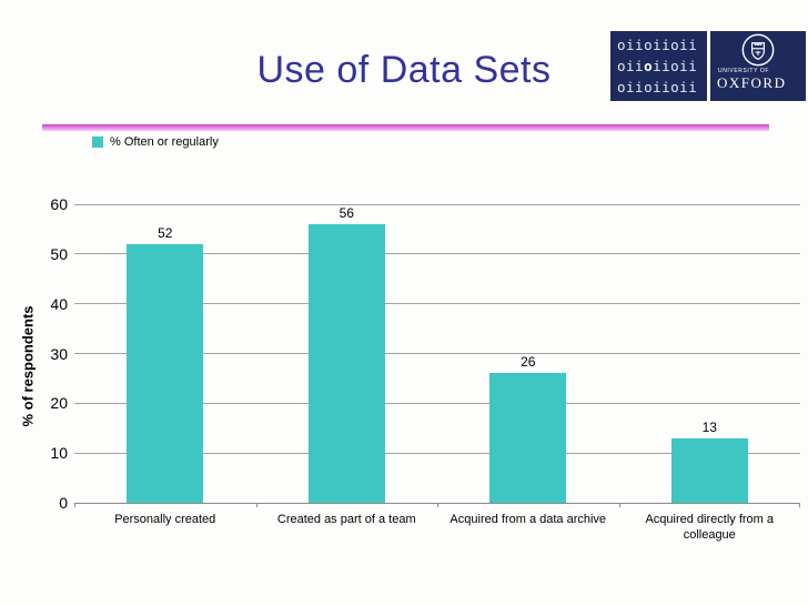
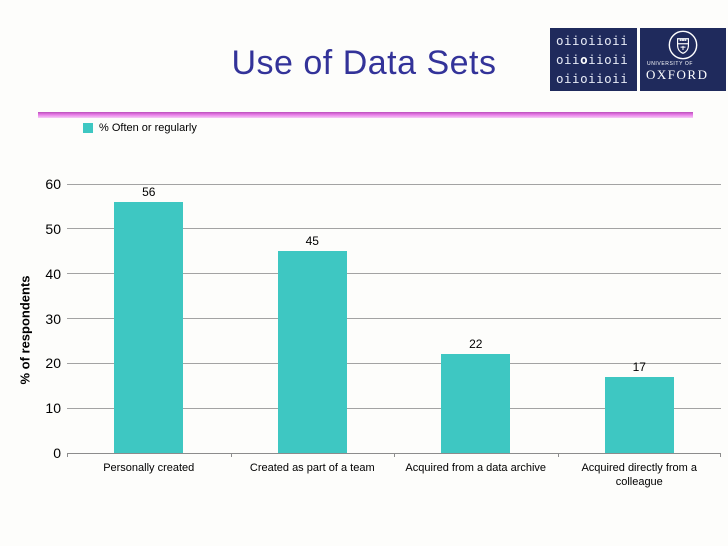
Personally created: 52 -> 56
Created as part of a team: 56 -> 45
Acquired from a data archive: 26 -> 22
Acquired directly from a colleague: 13 -> 17
